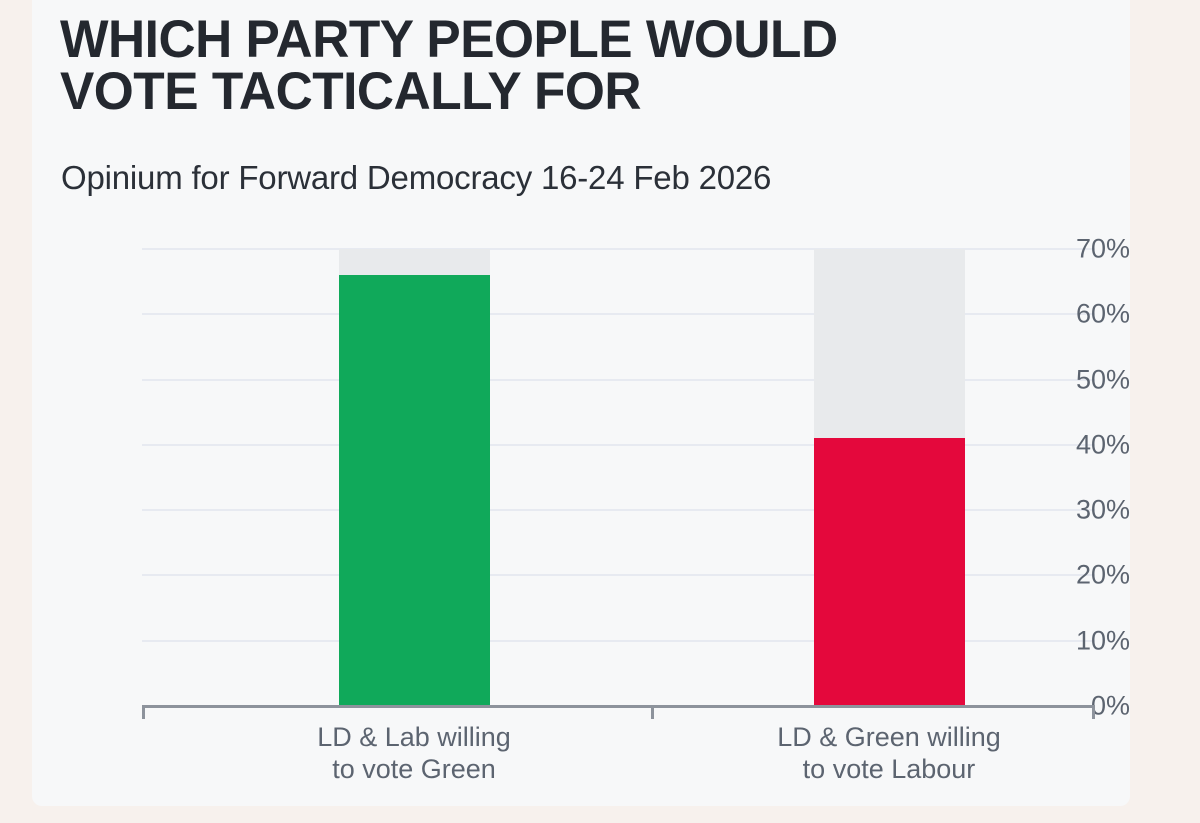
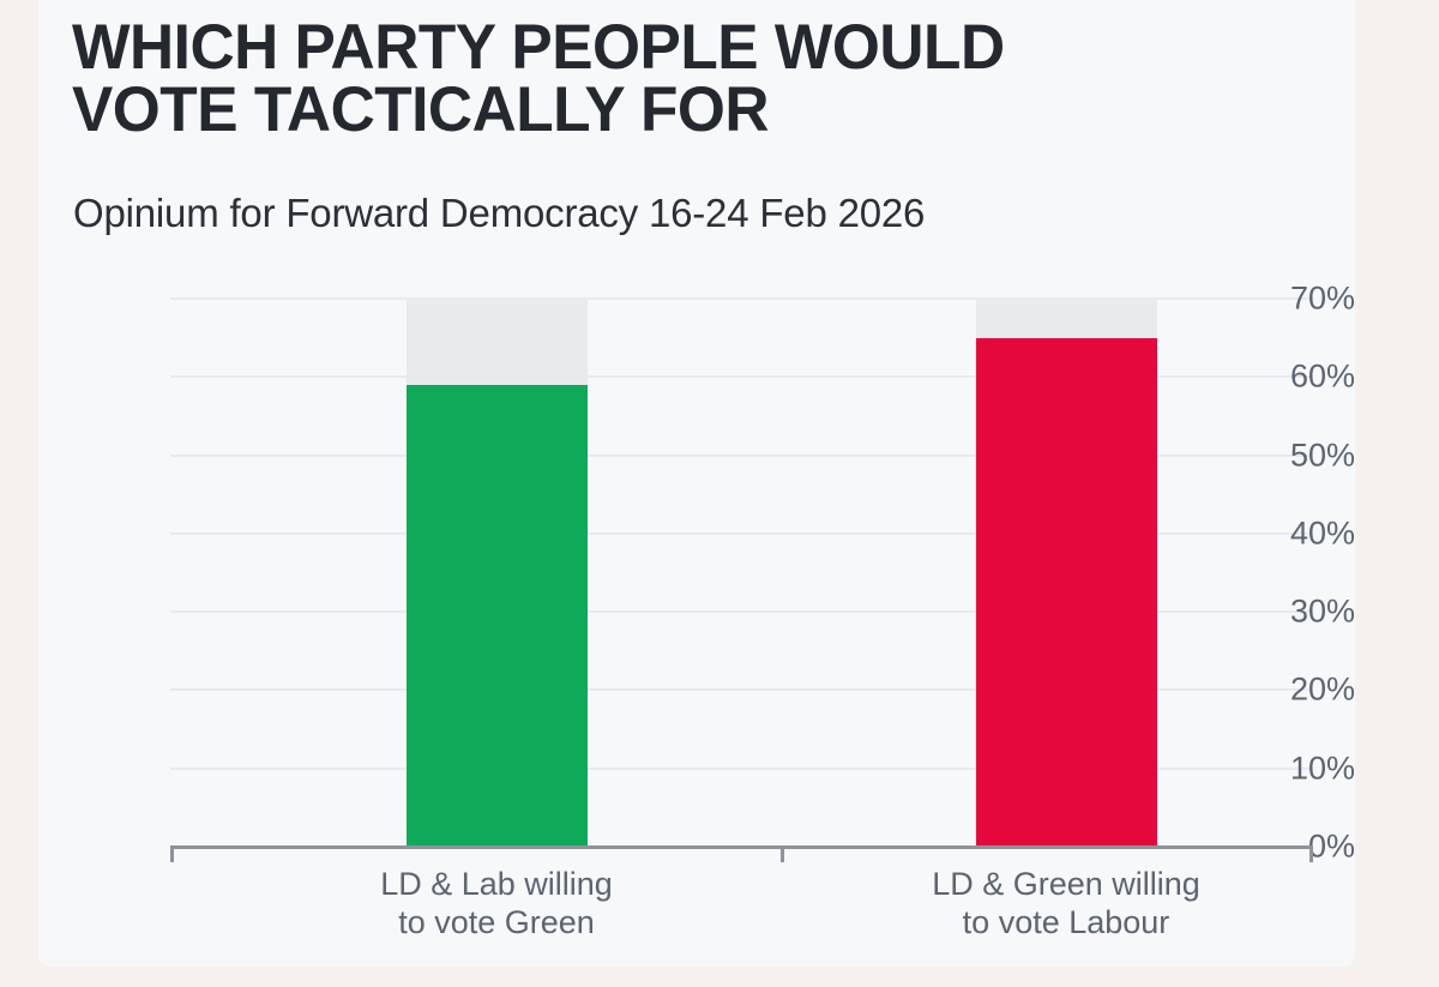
LD & Lab willing to vote Green: 66% -> 59%
LD & Green willing to vote Labour: 41% -> 65%
